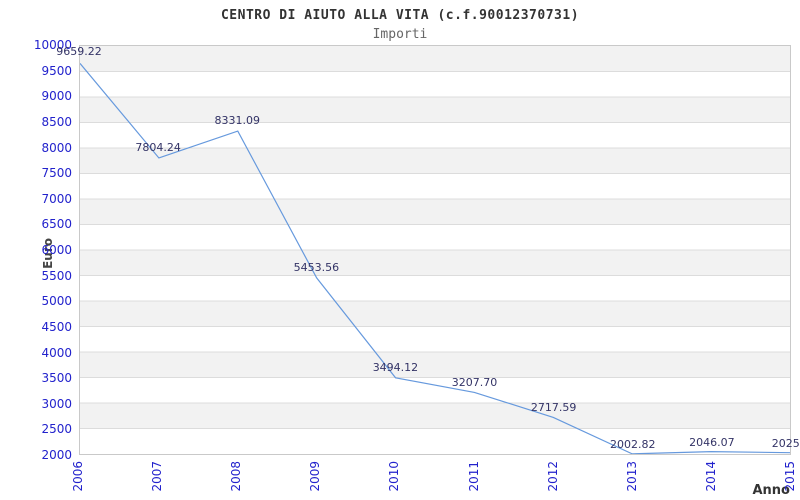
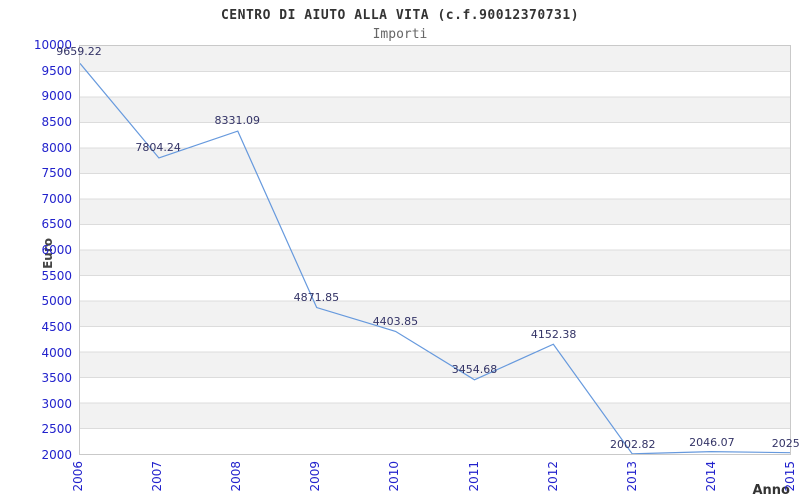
2009: 5453.56 -> 4871.85
2010: 3494.12 -> 4403.85
2011: 3207.70 -> 3454.68
2012: 2717.59 -> 4152.38
